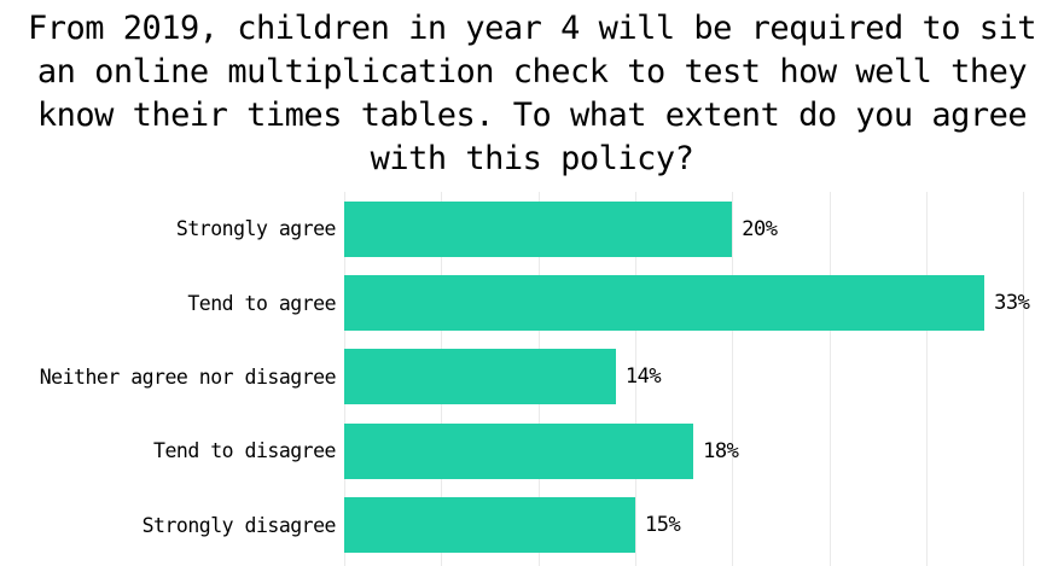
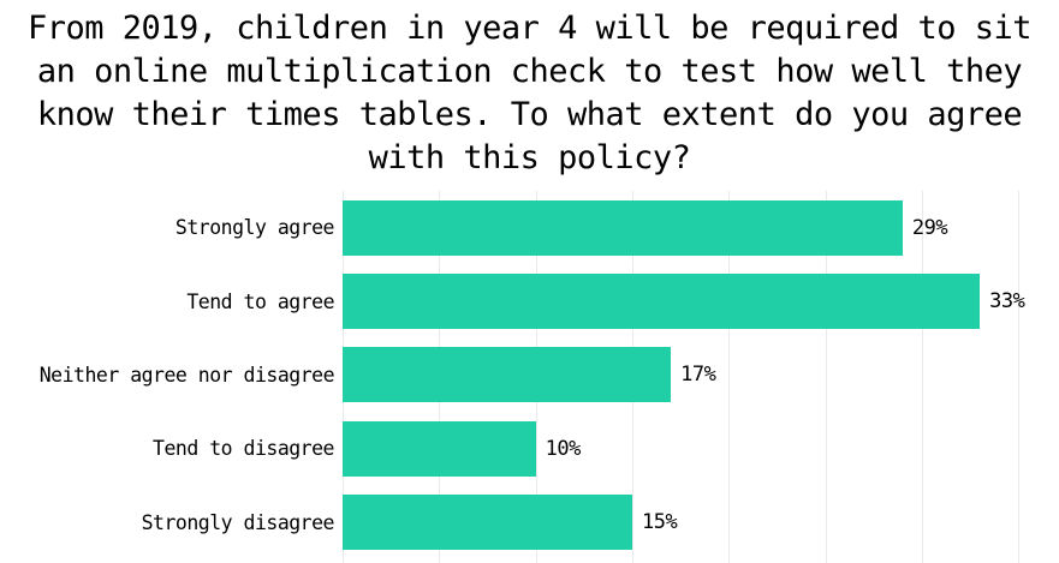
Strongly agree: 20% -> 29%
Neither agree nor disagree: 14% -> 17%
Tend to disagree: 18% -> 10%
